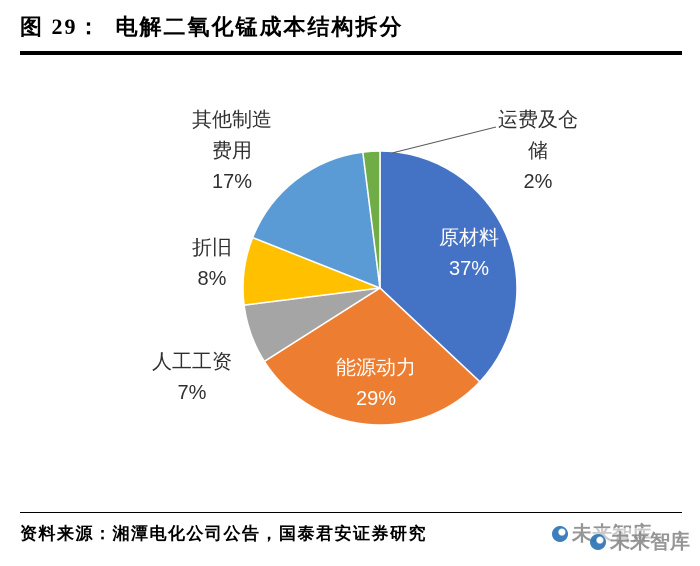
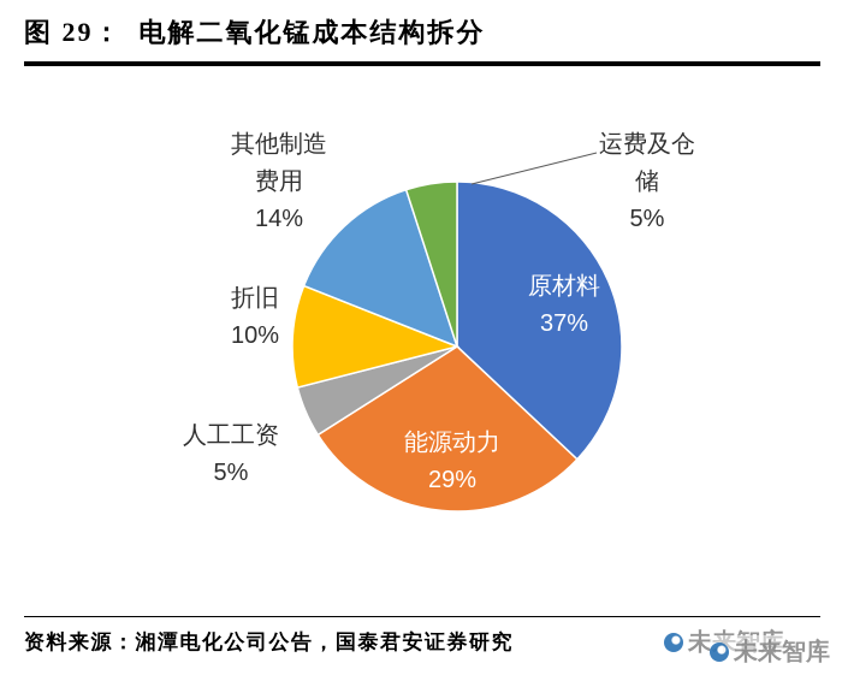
人工工资: 7% -> 5%
折旧: 8% -> 10%
其他制造费用: 17% -> 14%
运费及仓储: 2% -> 5%
